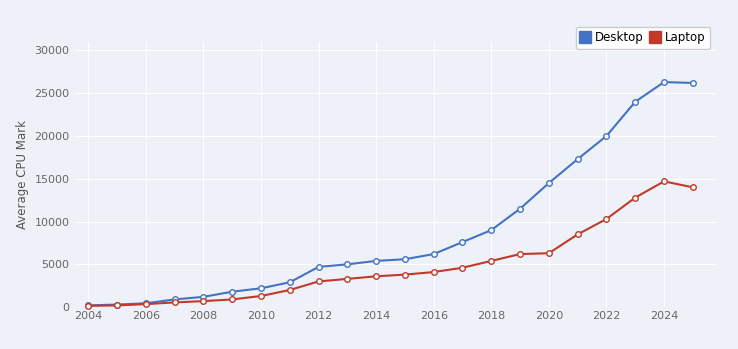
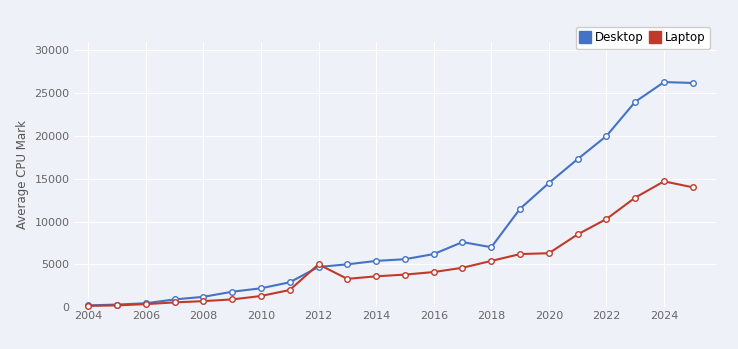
Laptop/2012: 3000 -> 5000
Desktop/2018: 9000 -> 7000
